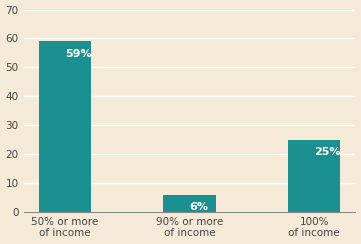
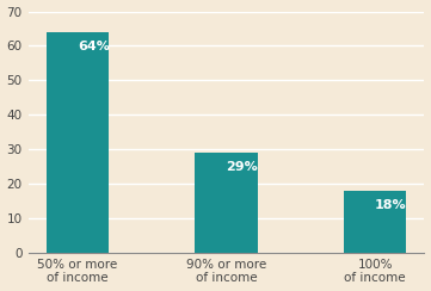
50% or more of income: 59% -> 64%
90% or more of income: 6% -> 29%
100% of income: 25% -> 18%
